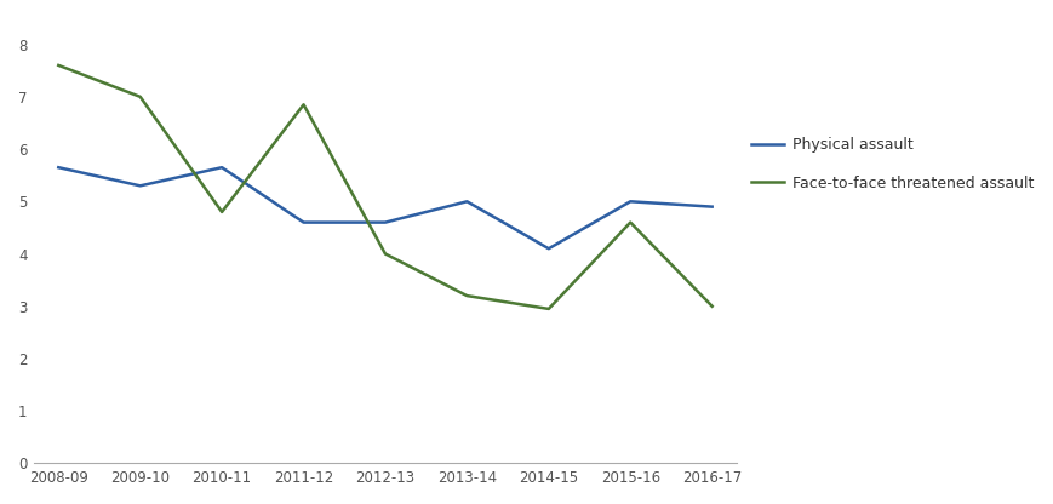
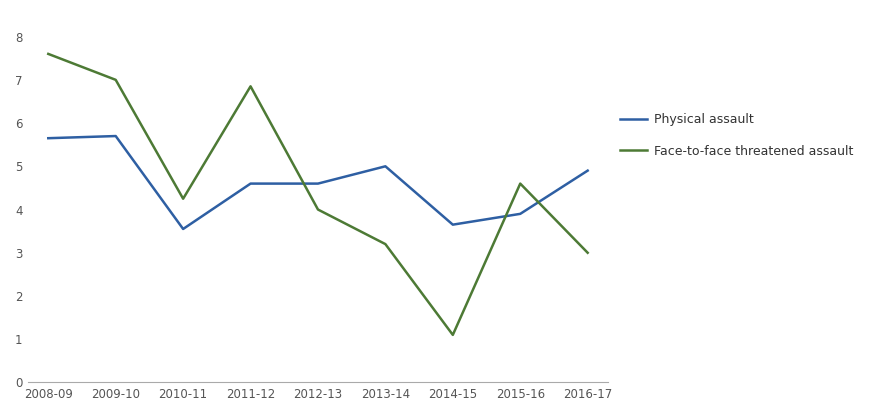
Physical assault/2009-10: 5.30 -> 5.70
Physical assault/2010-11: 5.65 -> 3.55
Face-to-face threatened assault/2010-11: 4.80 -> 4.25
Physical assault/2014-15: 4.10 -> 3.65
Face-to-face threatened assault/2014-15: 2.95 -> 1.10
Physical assault/2015-16: 5.00 -> 3.90
